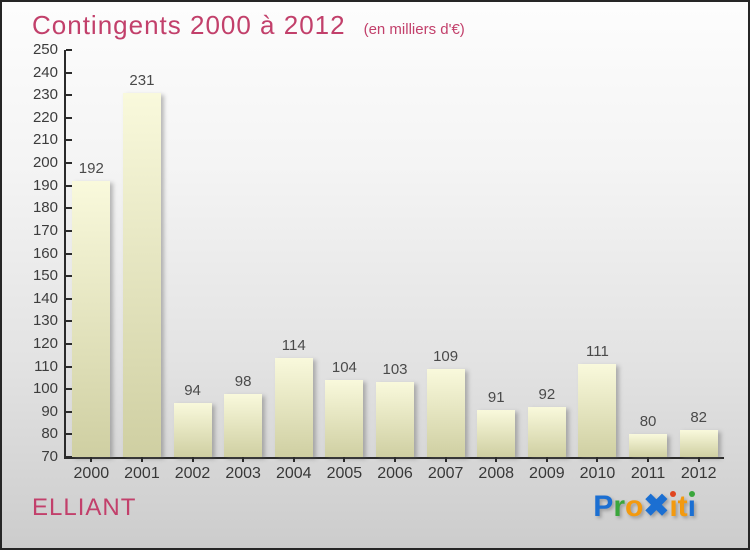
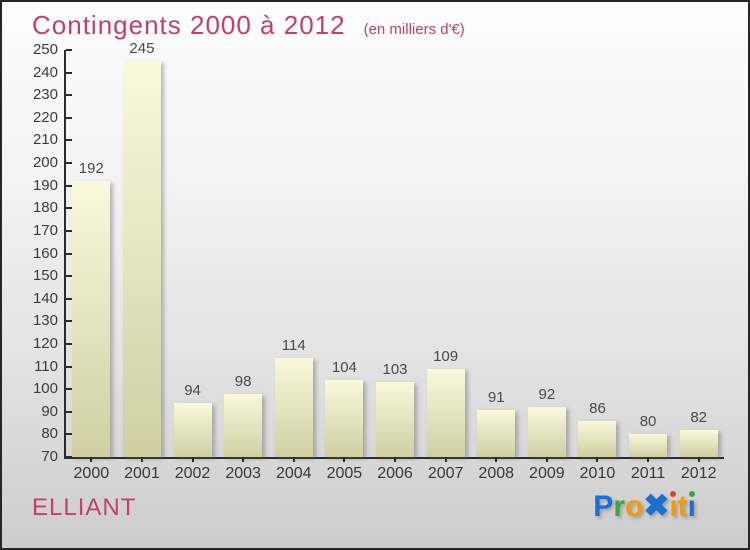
2001: 231 -> 245
2010: 111 -> 86
